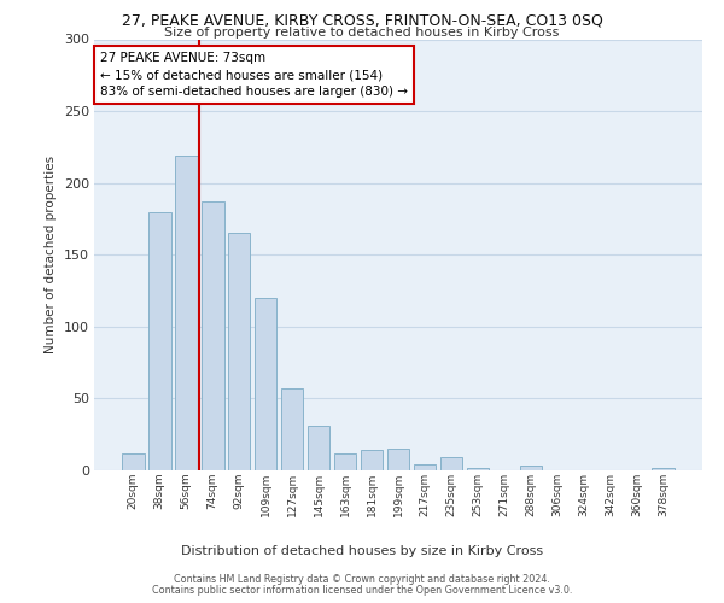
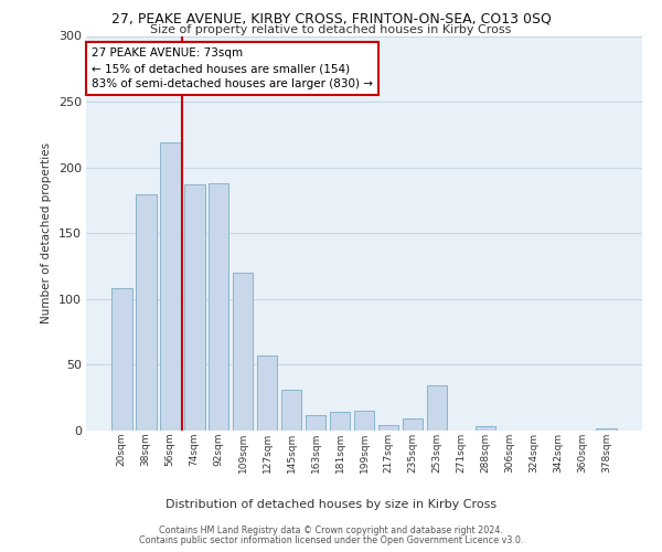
20sqm: 12 -> 108
92sqm: 165 -> 188
253sqm: 2 -> 34
